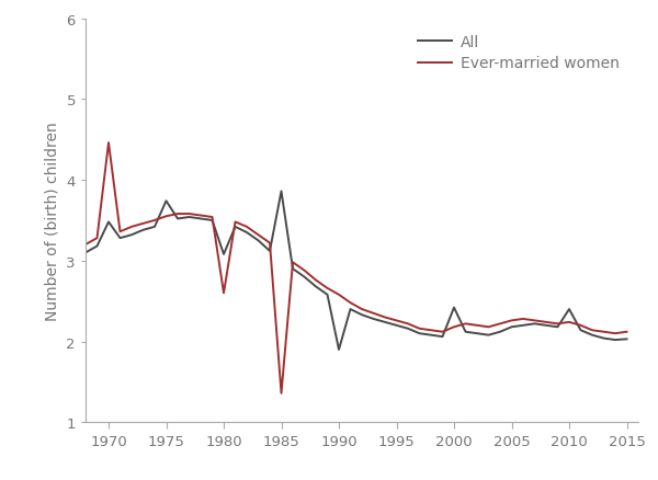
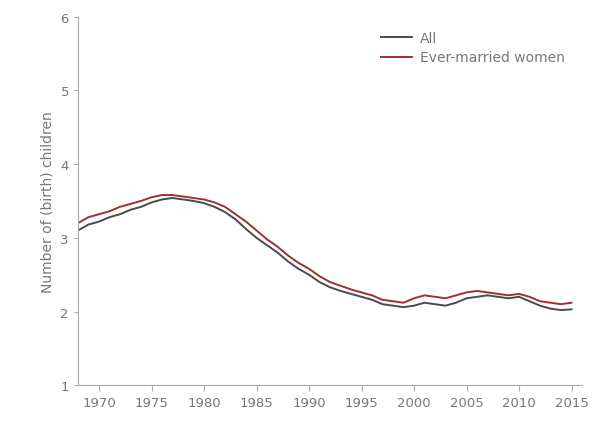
All/1970: 3.48 -> 3.22
Ever-married women/1970: 4.46 -> 3.32
All/1975: 3.74 -> 3.48
All/1980: 3.08 -> 3.47
Ever-married women/1980: 2.60 -> 3.52
All/1985: 3.86 -> 3.00
Ever-married women/1985: 1.36 -> 3.10
All/1990: 1.90 -> 2.50
All/2000: 2.42 -> 2.08
All/2010: 2.40 -> 2.20
